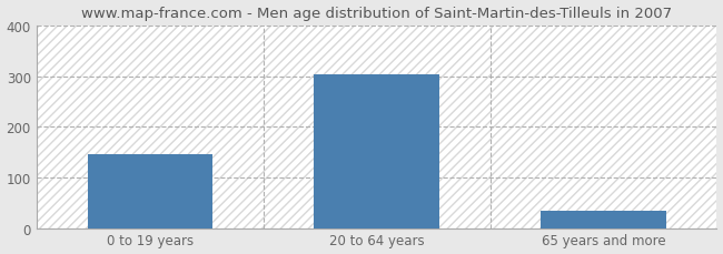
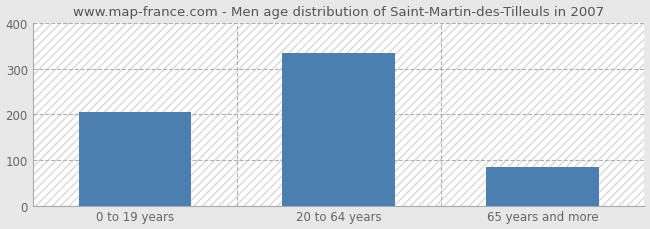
0 to 19 years: 145 -> 205
20 to 64 years: 303 -> 335
65 years and more: 35 -> 85
